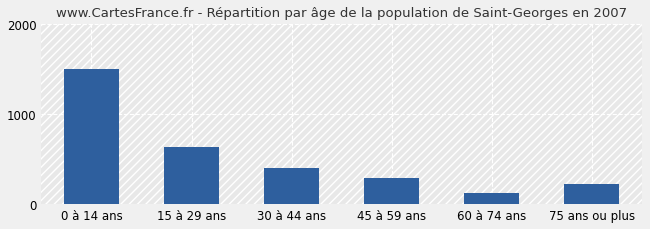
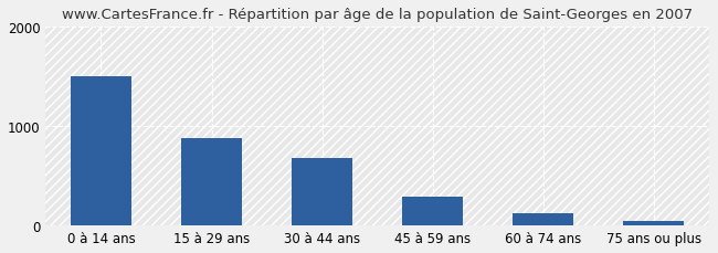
15 à 29 ans: 640 -> 880
30 à 44 ans: 400 -> 680
75 ans ou plus: 220 -> 50
